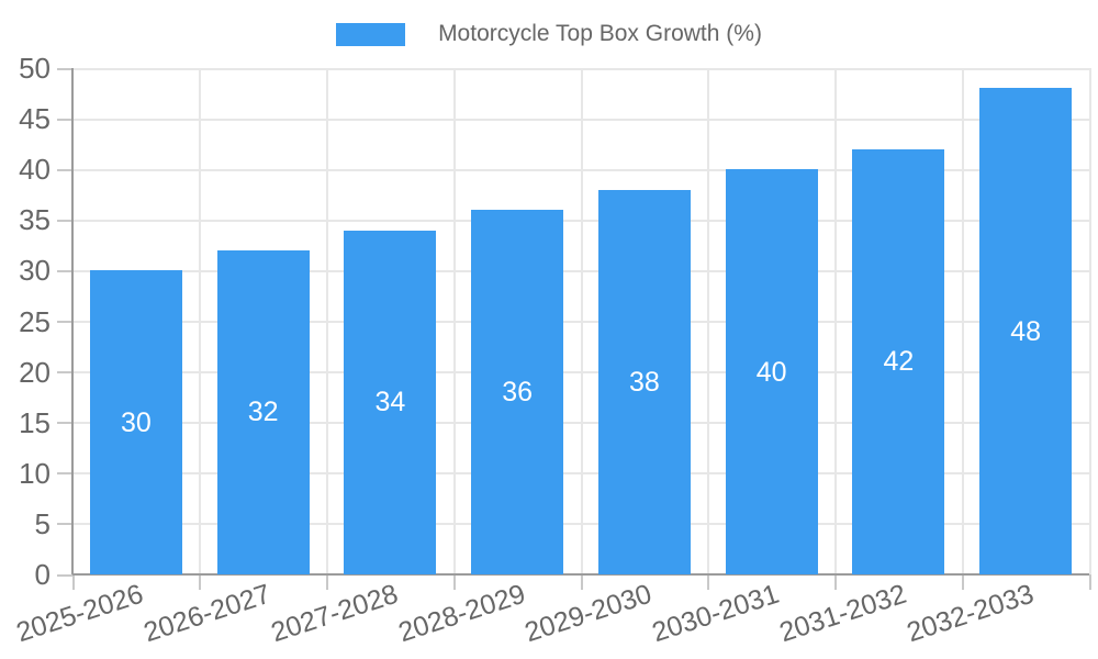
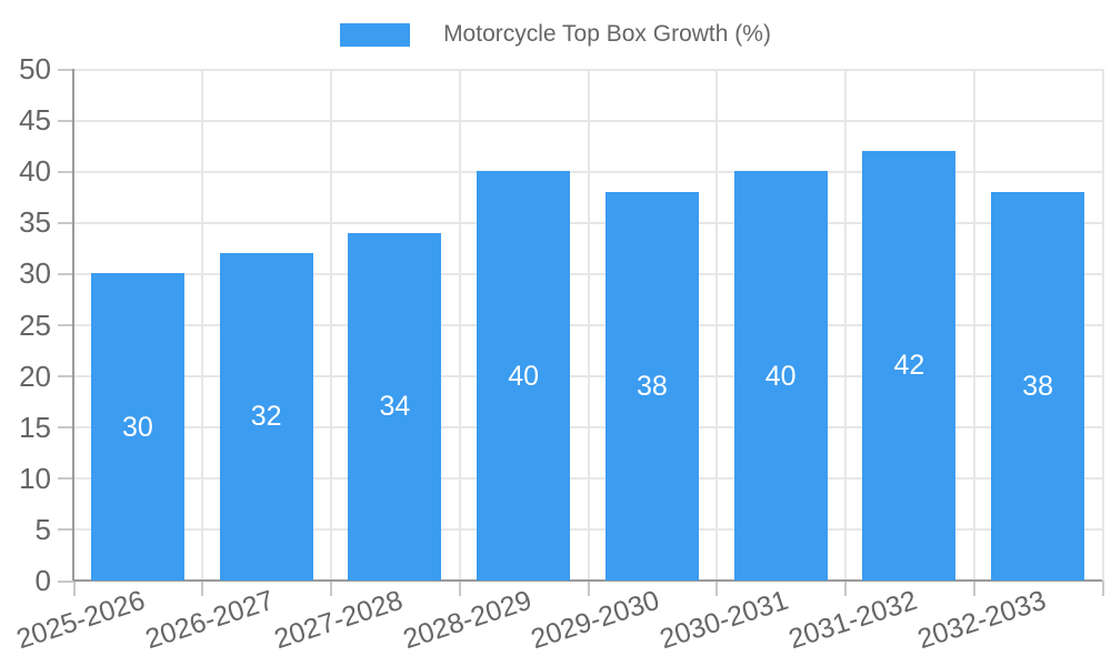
2028-2029: 36 -> 40
2032-2033: 48 -> 38
